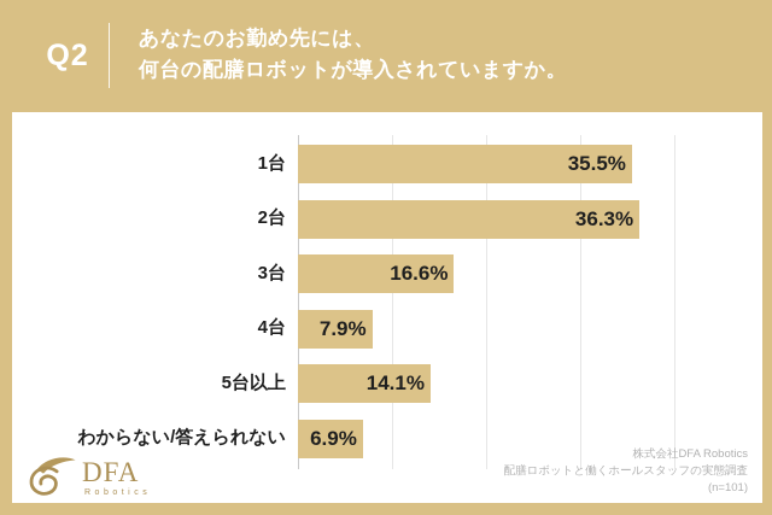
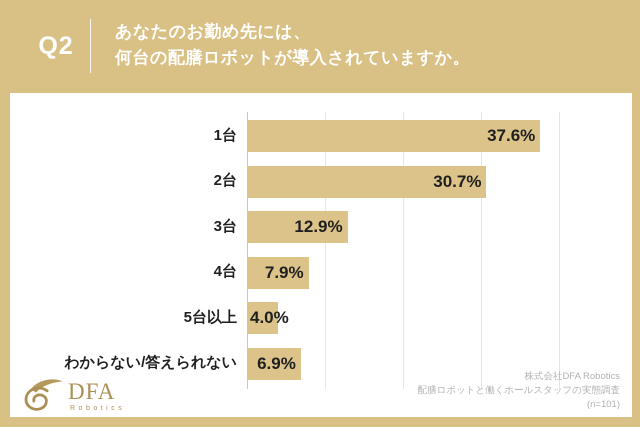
1台: 35.5% -> 37.6%
2台: 36.3% -> 30.7%
3台: 16.6% -> 12.9%
5台以上: 14.1% -> 4.0%
